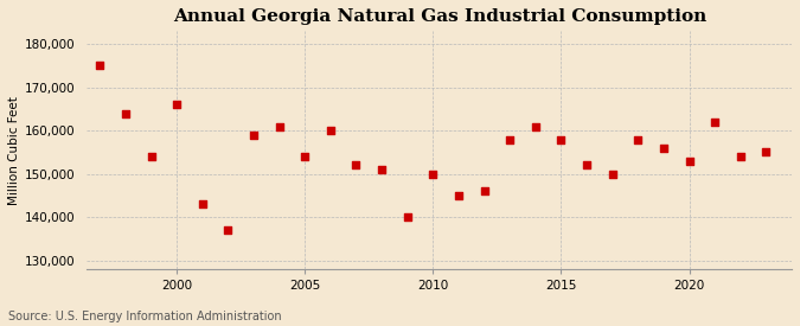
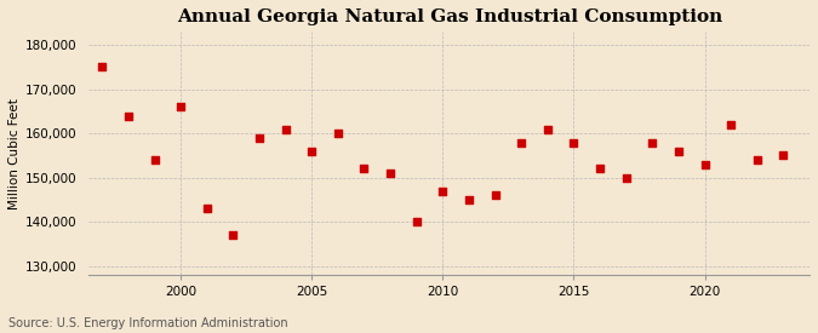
2005: 154,000 -> 156,000
2010: 150,000 -> 147,000
